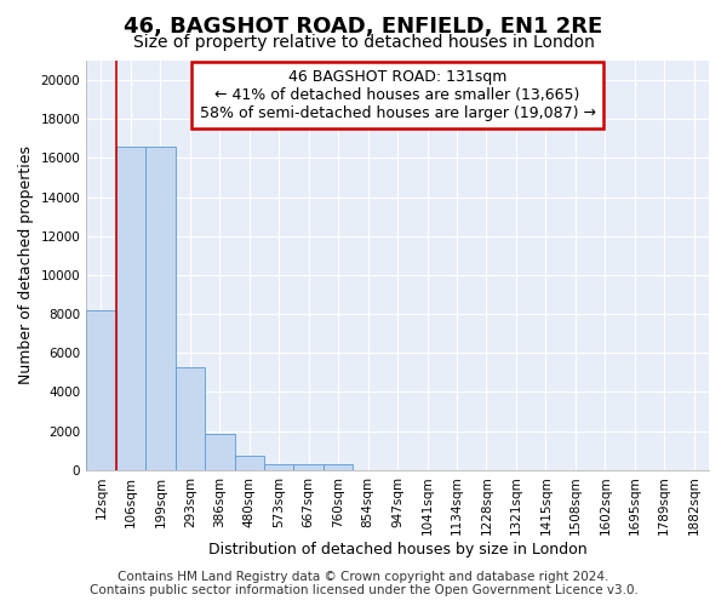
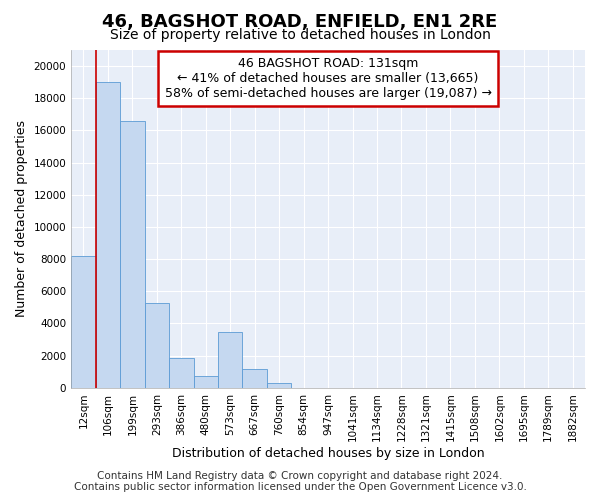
106sqm: 16600 -> 19000
573sqm: 300 -> 3500
667sqm: 300 -> 1200
